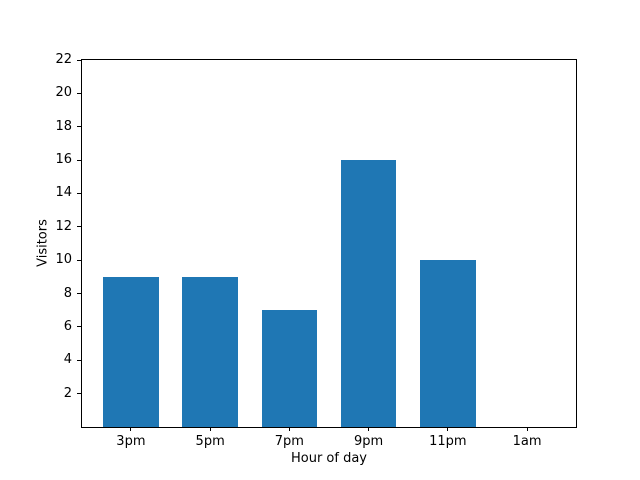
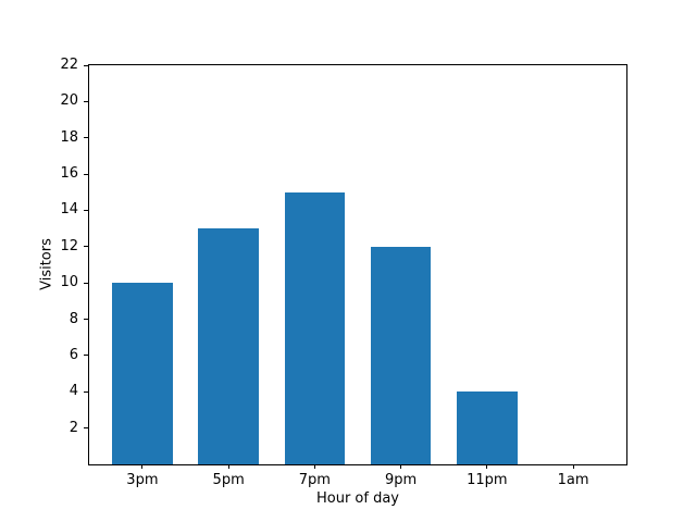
3pm: 9 -> 10
5pm: 9 -> 13
7pm: 7 -> 15
9pm: 16 -> 12
11pm: 10 -> 4
